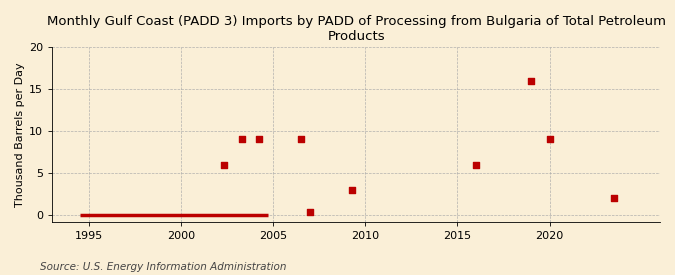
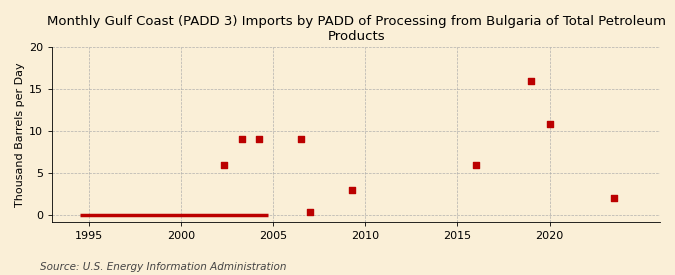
2020: 9.0 -> 10.8
